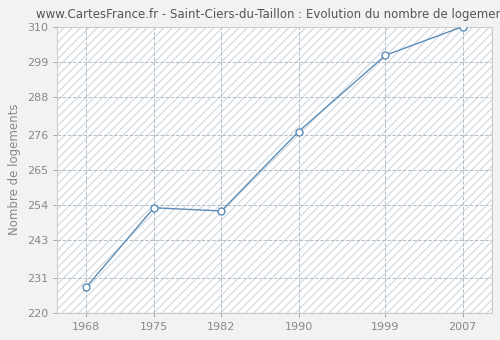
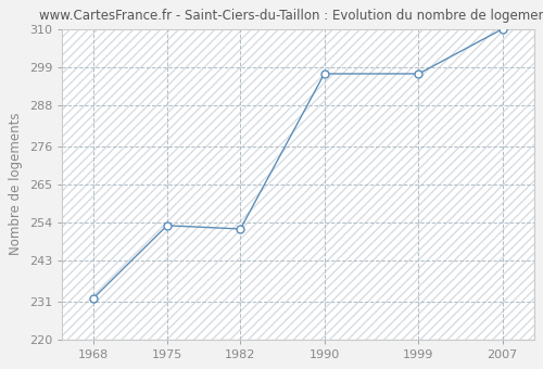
1968: 228 -> 232
1990: 277 -> 297
1999: 301 -> 297
